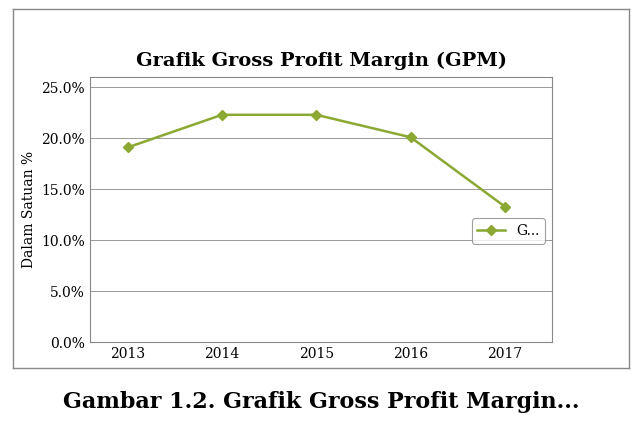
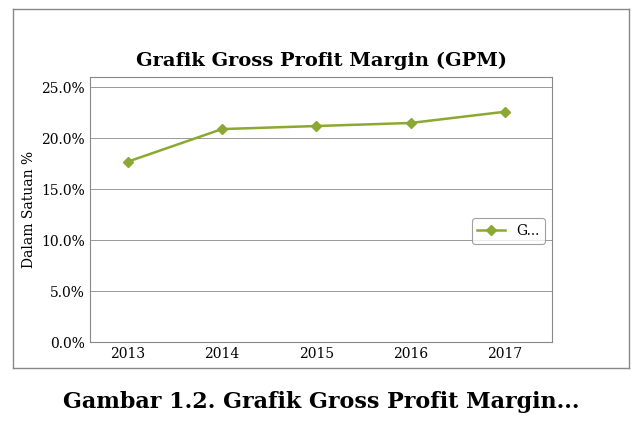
2013: 19.1% -> 17.7%
2014: 22.3% -> 20.9%
2015: 22.3% -> 21.2%
2016: 20.1% -> 21.5%
2017: 13.3% -> 22.6%
